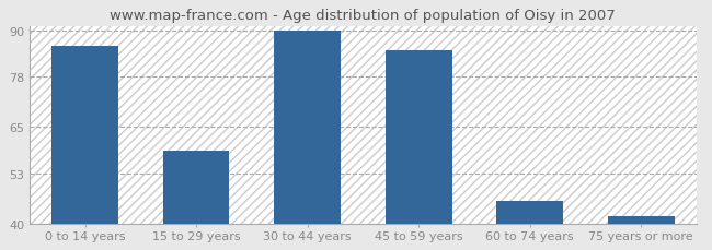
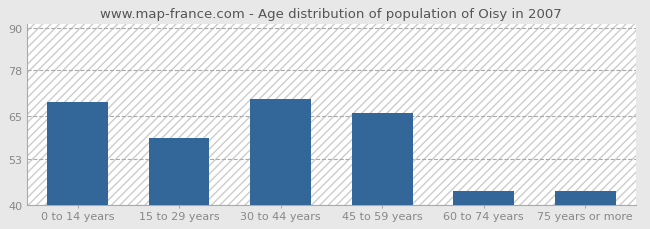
0 to 14 years: 86 -> 69
30 to 44 years: 90 -> 70
45 to 59 years: 85 -> 66
60 to 74 years: 46 -> 44
75 years or more: 42 -> 44
